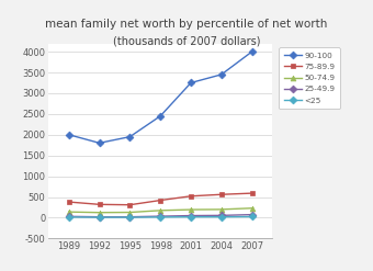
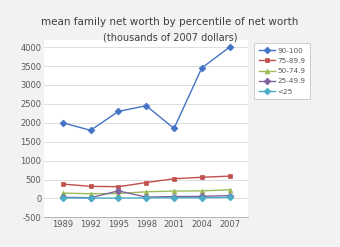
90-100/1995: 1950 -> 2300
25-49.9/1995: 20 -> 200
90-100/2001: 3250 -> 1850
